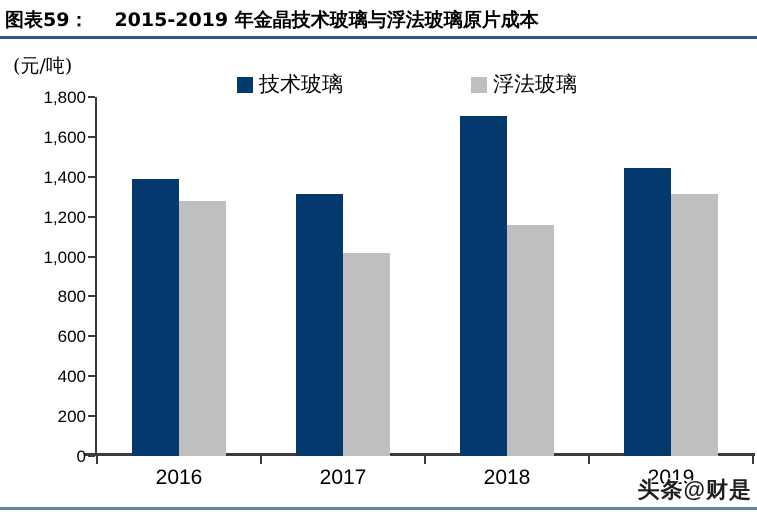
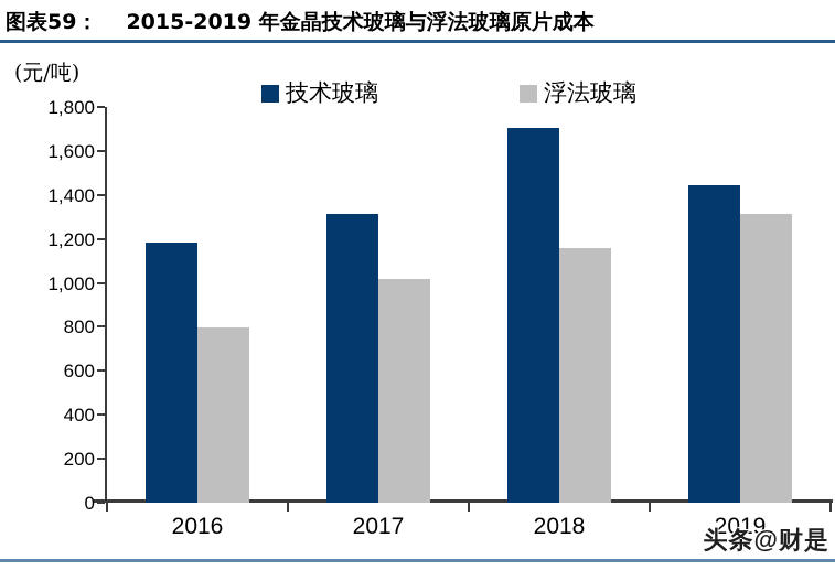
技术玻璃/2016: 1390 -> 1180
浮法玻璃/2016: 1280 -> 800
